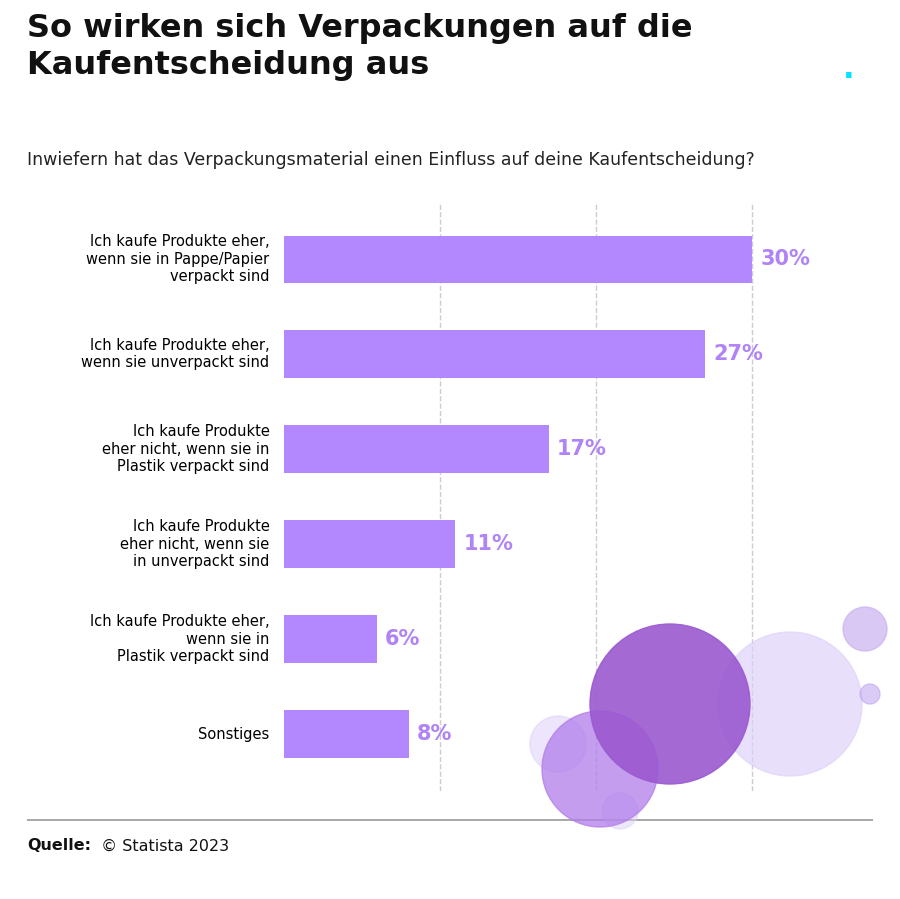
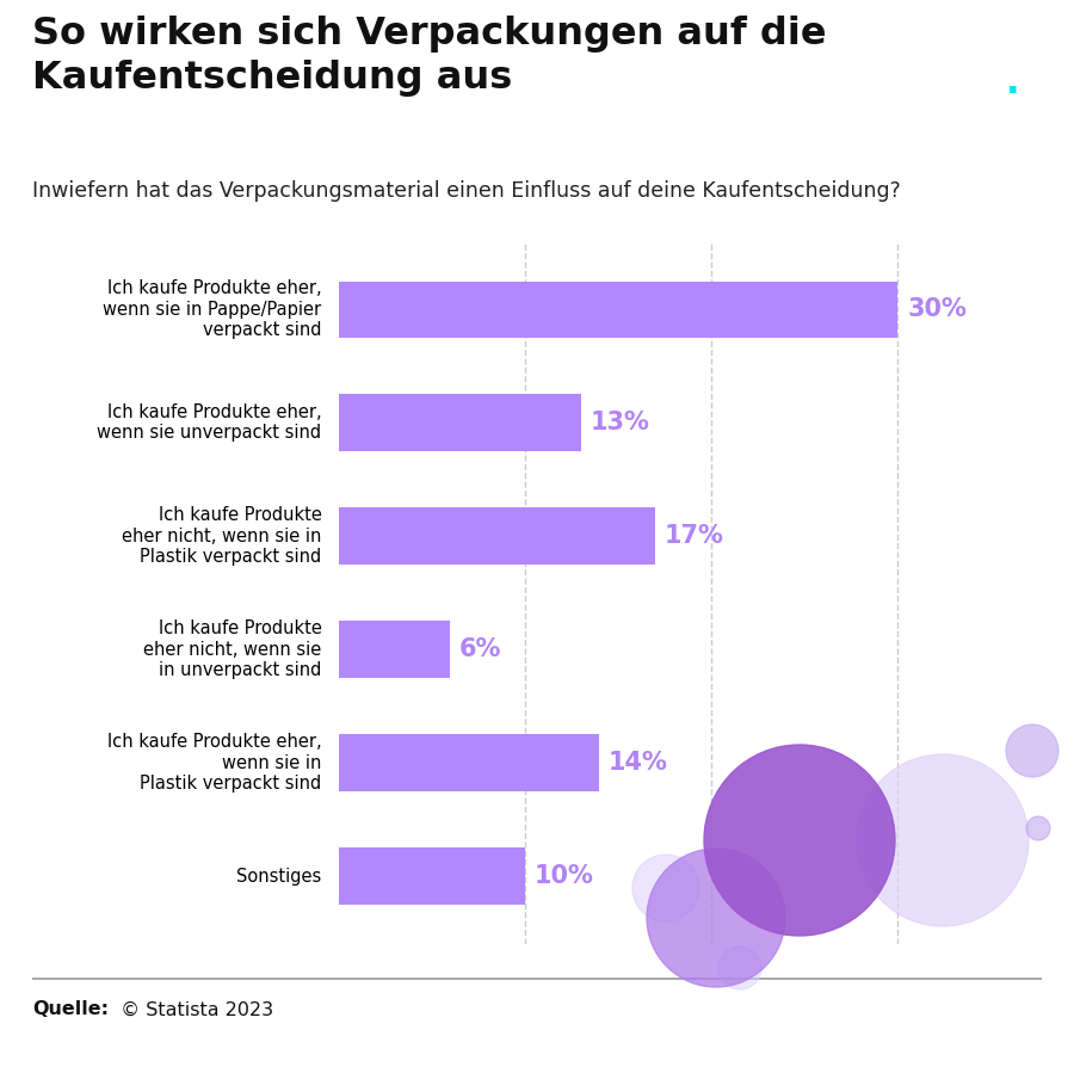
Ich kaufe Produkte eher, wenn sie unverpackt sind: 27% -> 13%
Ich kaufe Produkte eher nicht, wenn sie in unverpackt sind: 11% -> 6%
Ich kaufe Produkte eher, wenn sie in Plastik verpackt sind: 6% -> 14%
Sonstiges: 8% -> 10%
